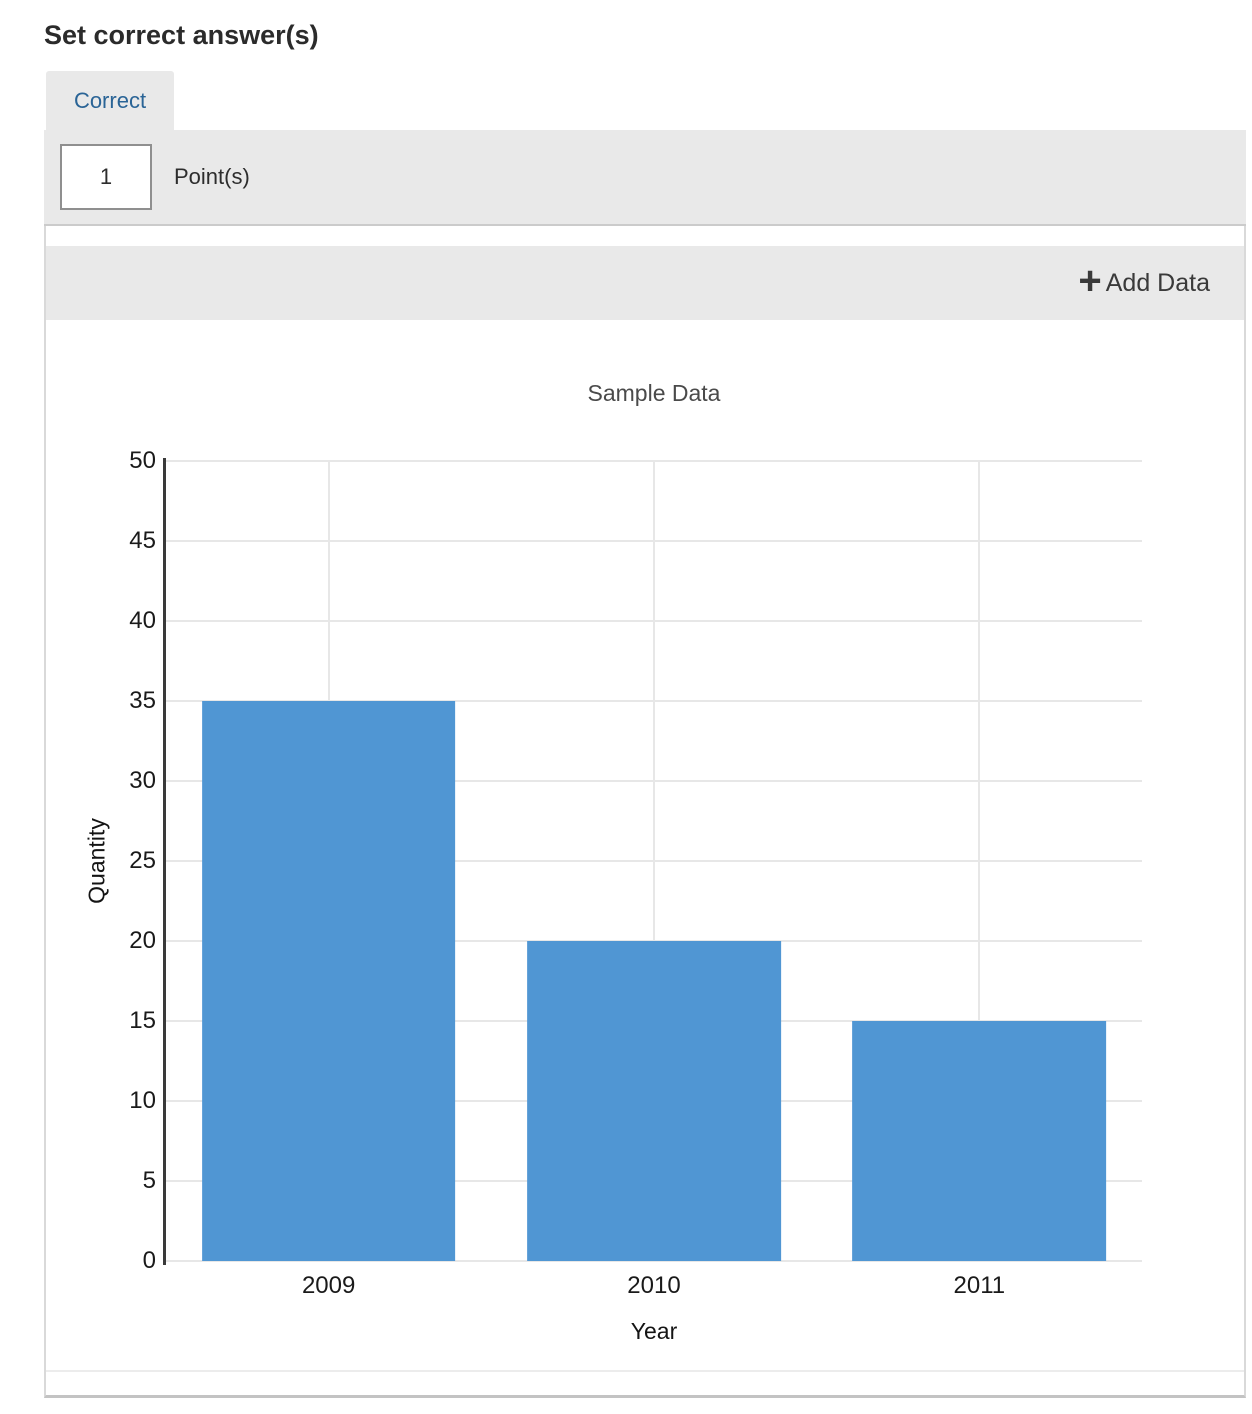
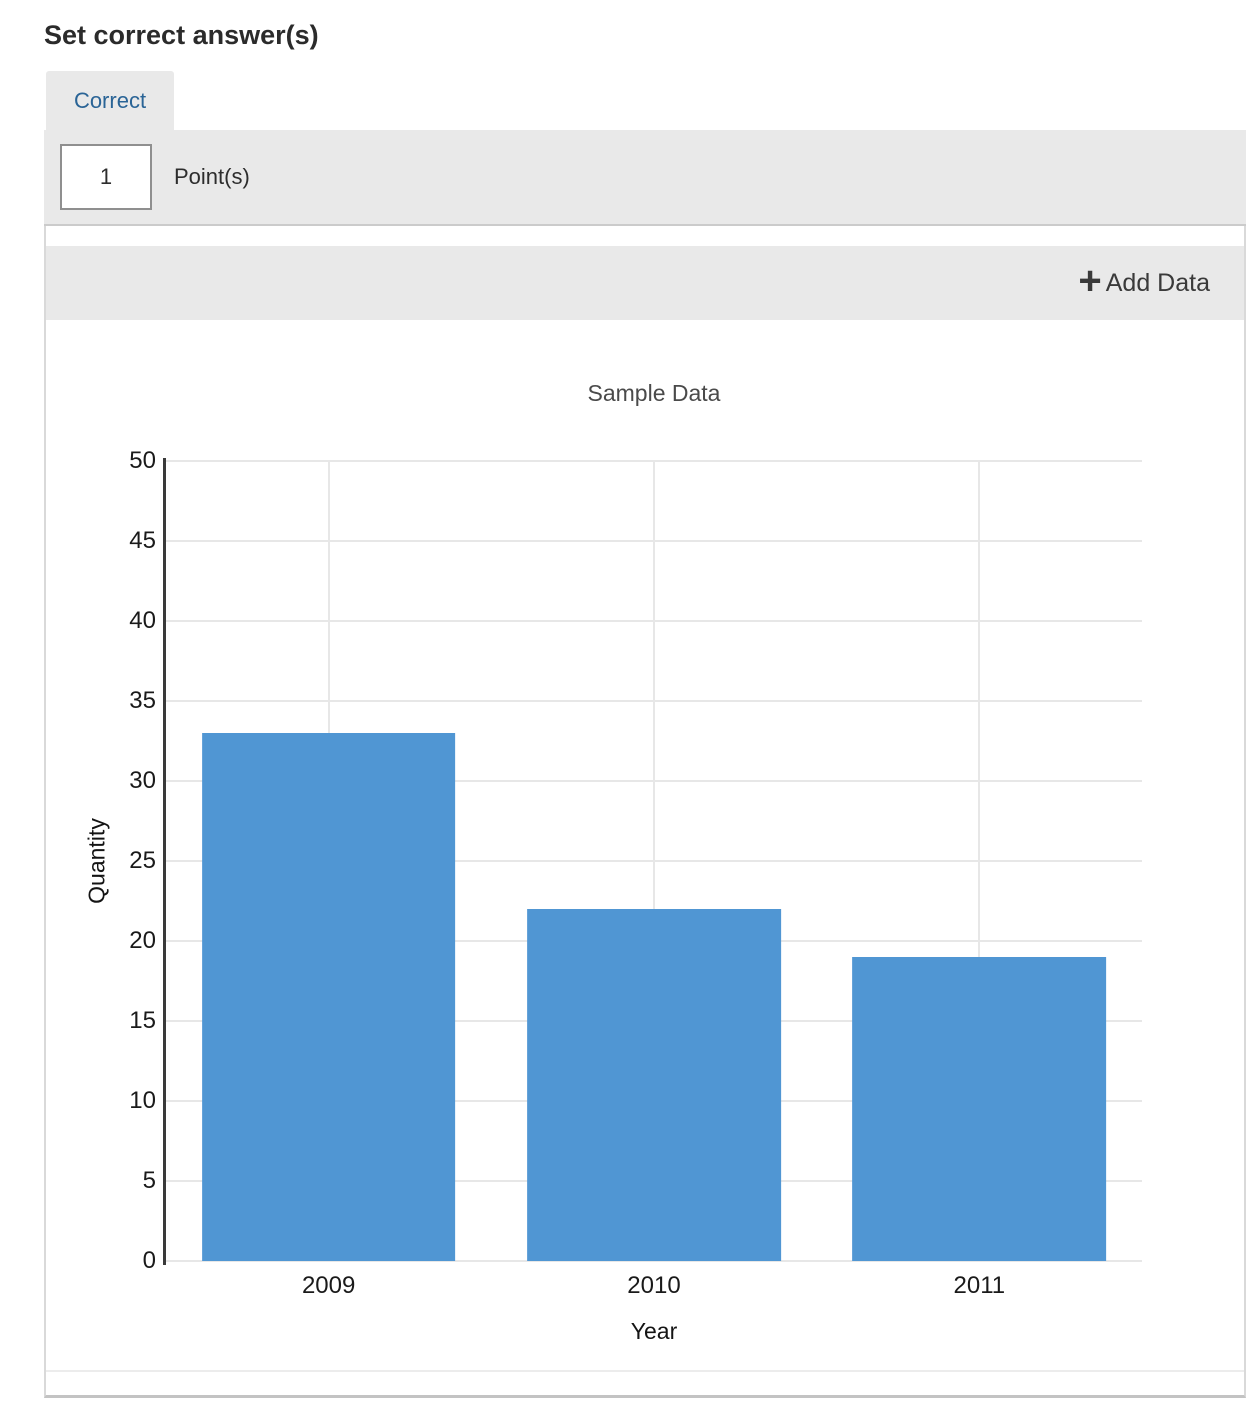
2009: 35 -> 33
2010: 20 -> 22
2011: 15 -> 19
